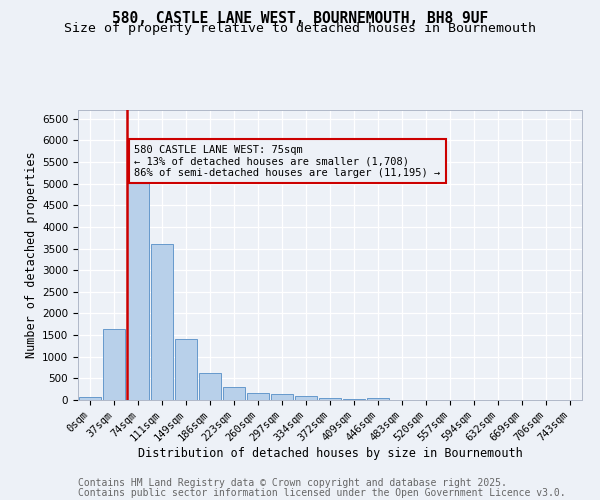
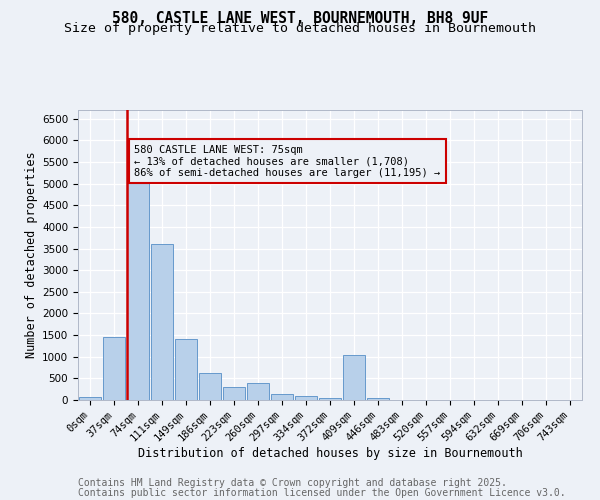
37sqm: 1650 -> 1450
260sqm: 160 -> 400
409sqm: 20 -> 1050
